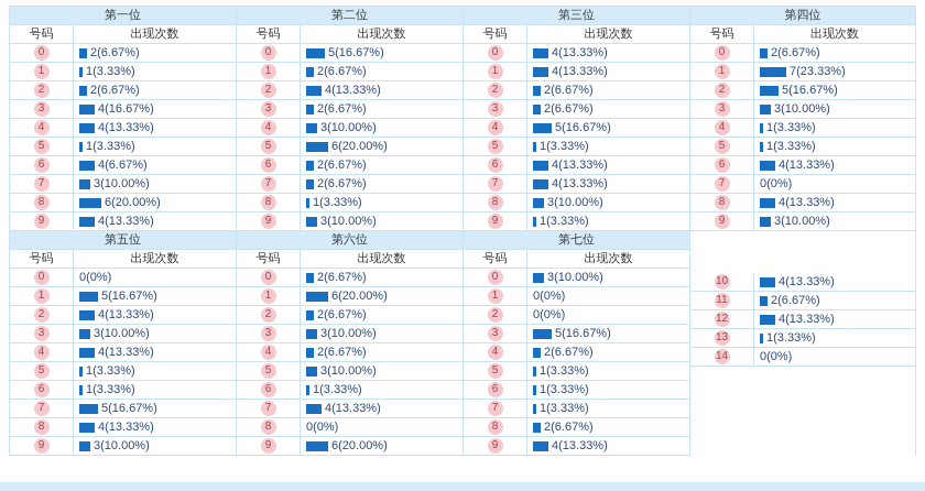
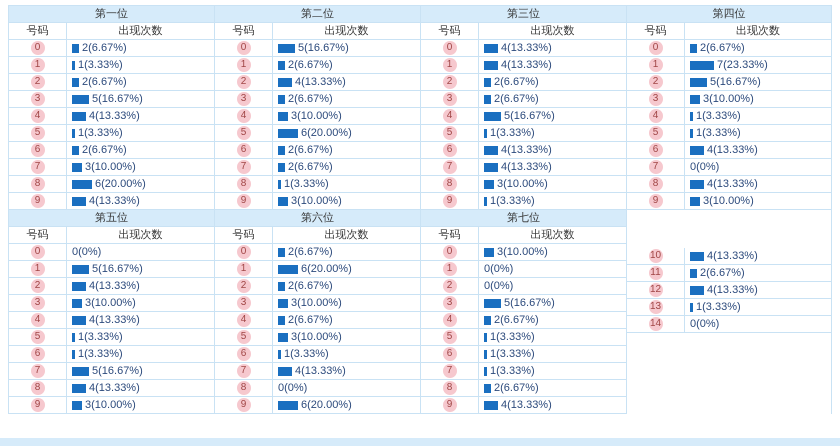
第一位/3: 4 -> 5
第一位/6: 4 -> 2
